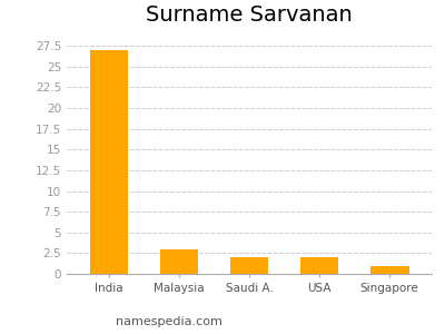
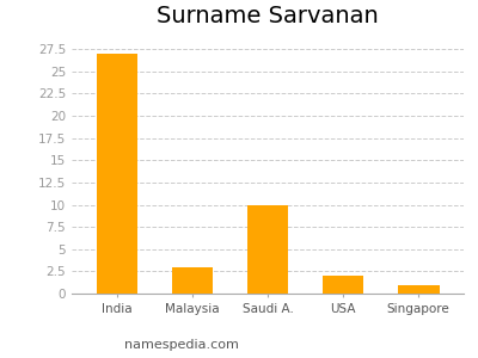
Saudi A.: 2 -> 10
